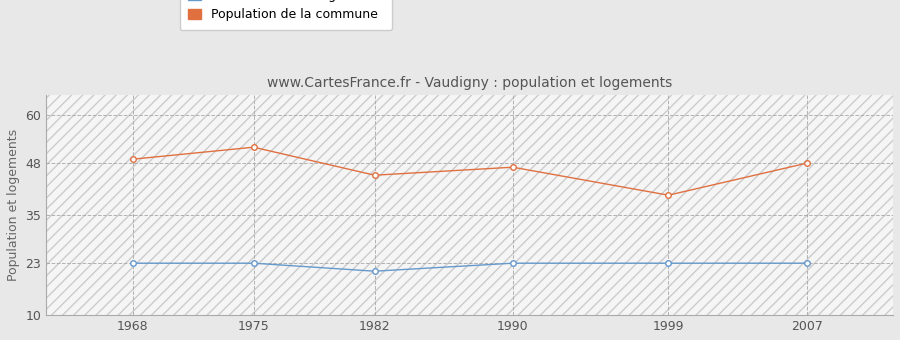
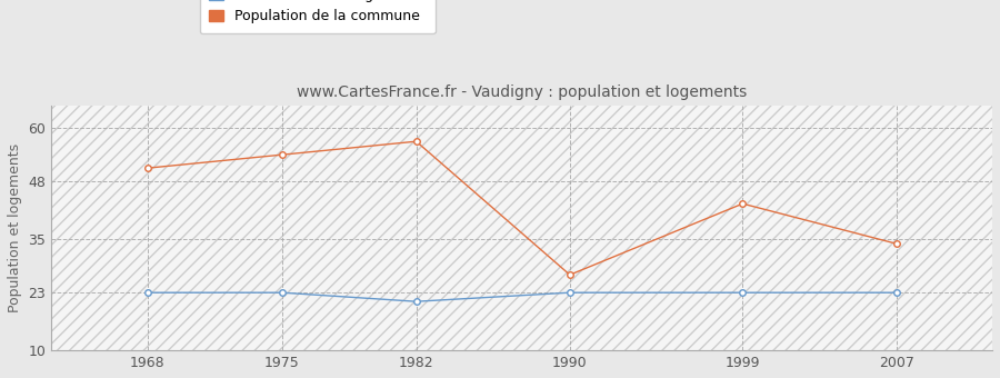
Population de la commune/1968: 49 -> 51
Population de la commune/1975: 52 -> 54
Population de la commune/1982: 45 -> 57
Population de la commune/1990: 47 -> 27
Population de la commune/1999: 40 -> 43
Population de la commune/2007: 48 -> 34
